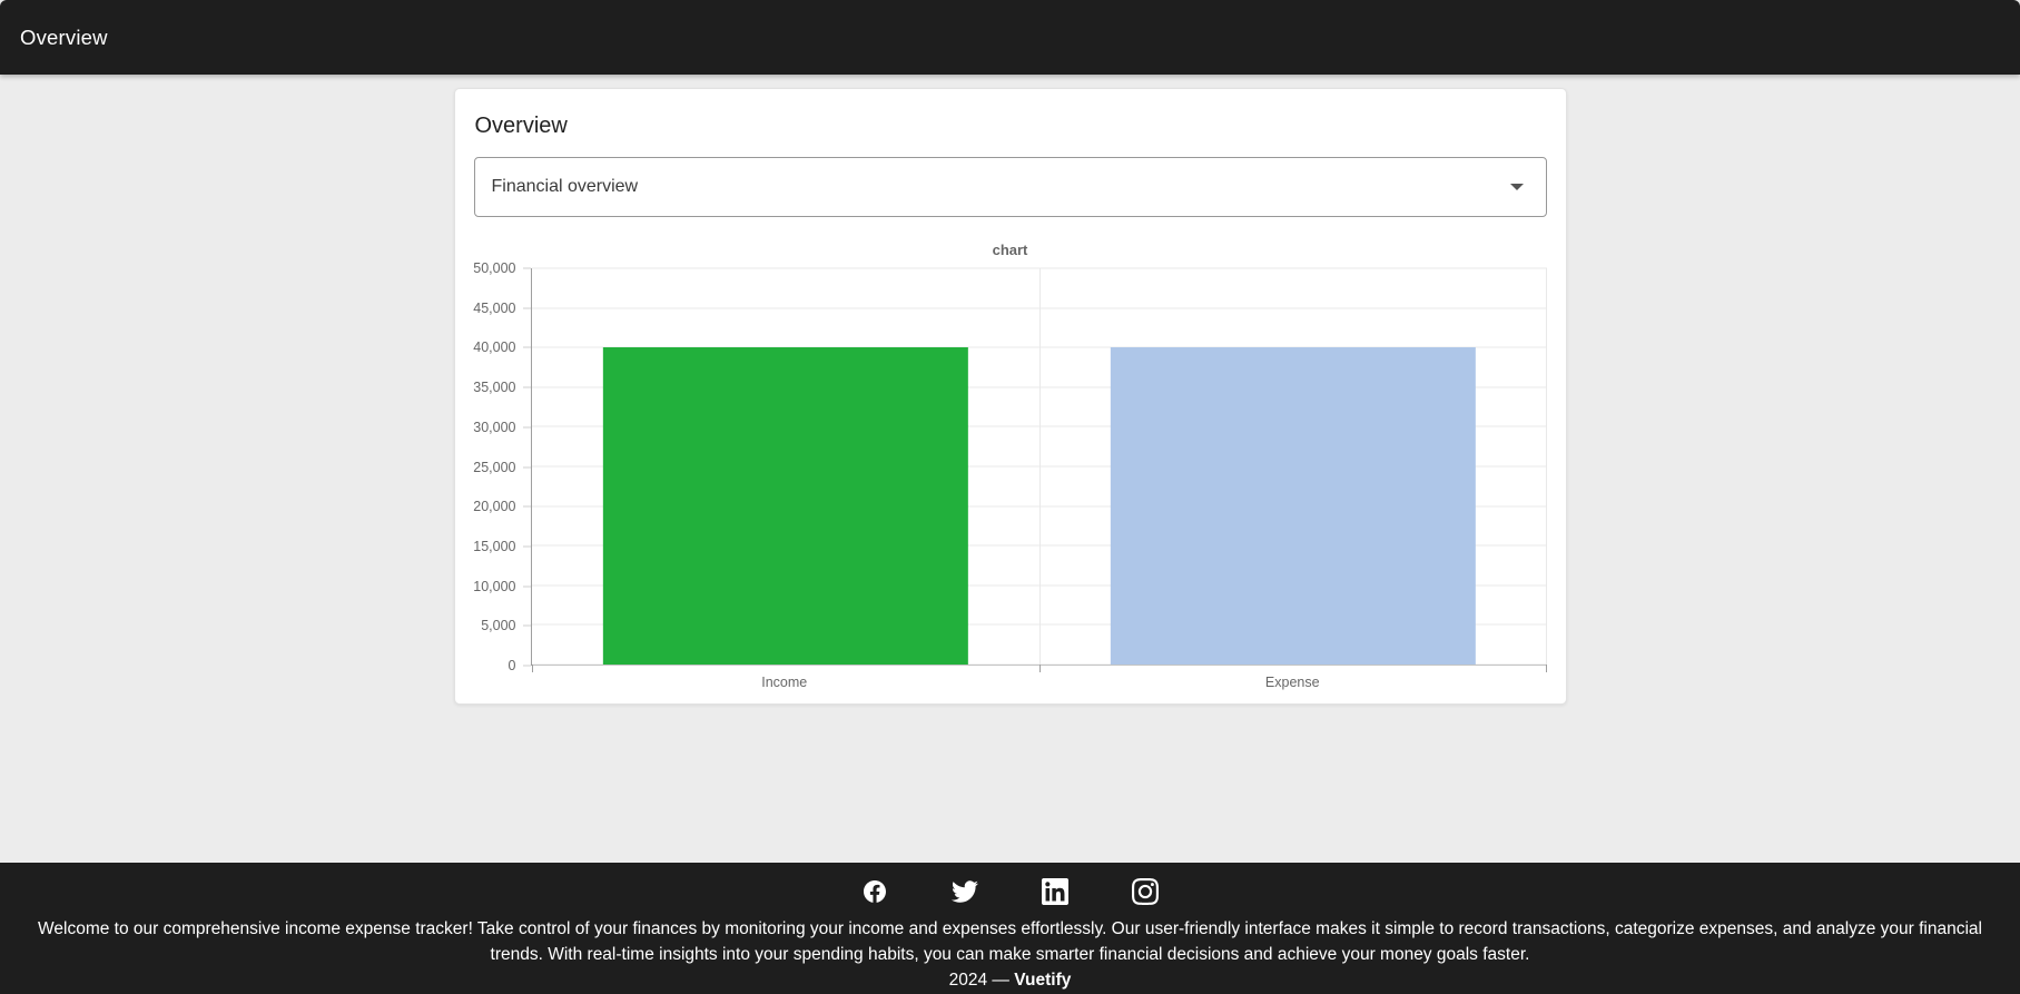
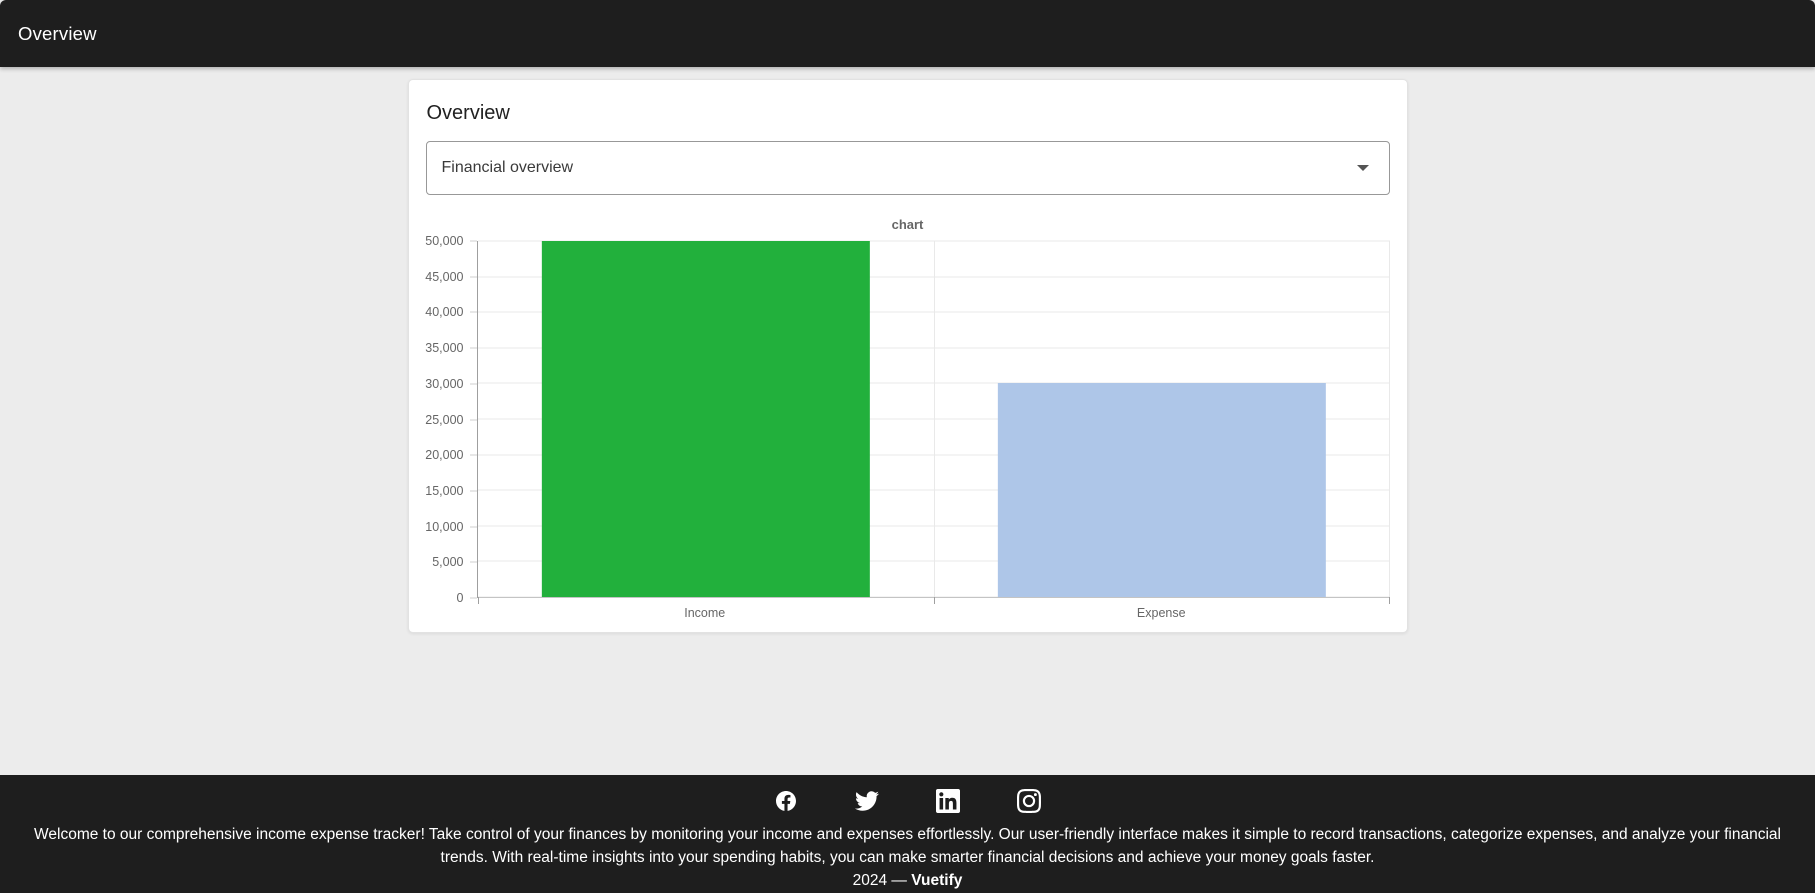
Income: 40000 -> 50000
Expense: 40000 -> 30000
